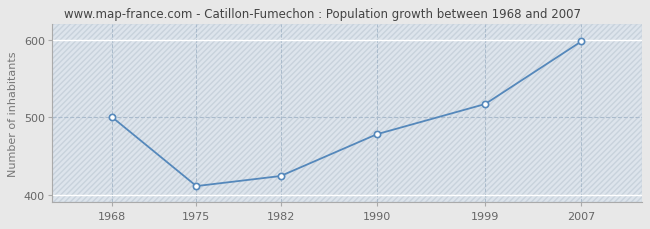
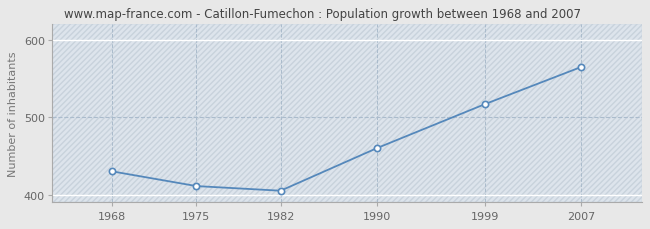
1968: 500 -> 430
1982: 424 -> 405
1990: 478 -> 460
2007: 598 -> 565
